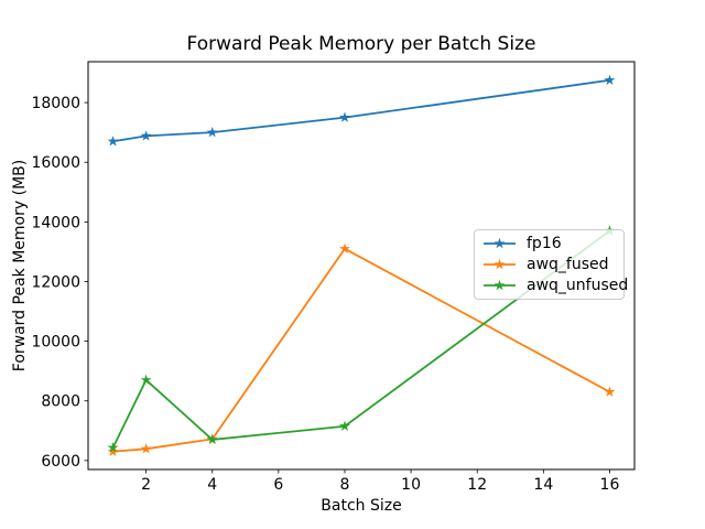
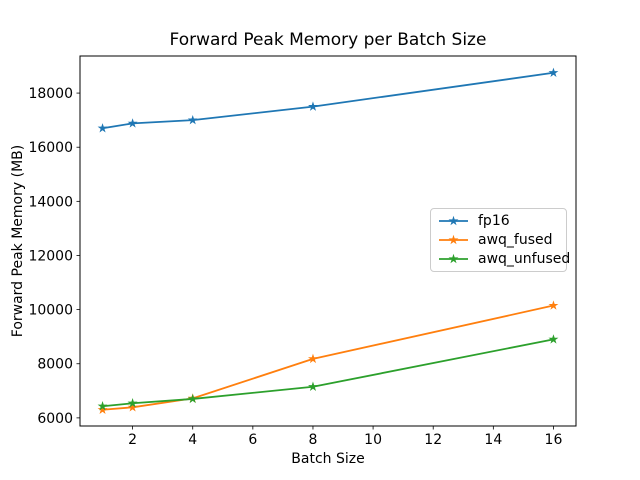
awq_unfused/2: 8700 -> 6500
awq_fused/8: 13100 -> 8200
awq_fused/16: 8300 -> 10200
awq_unfused/16: 13700 -> 8900
